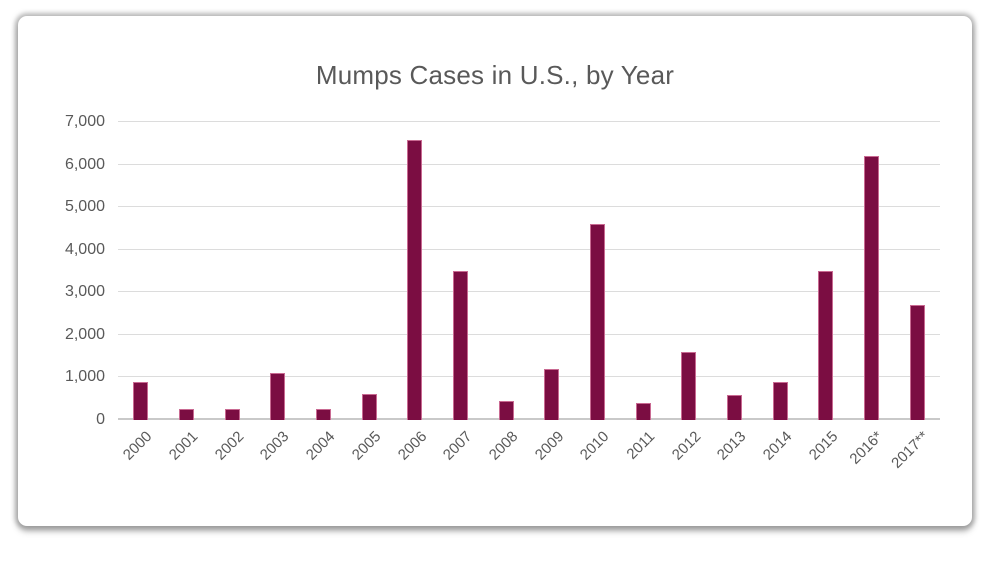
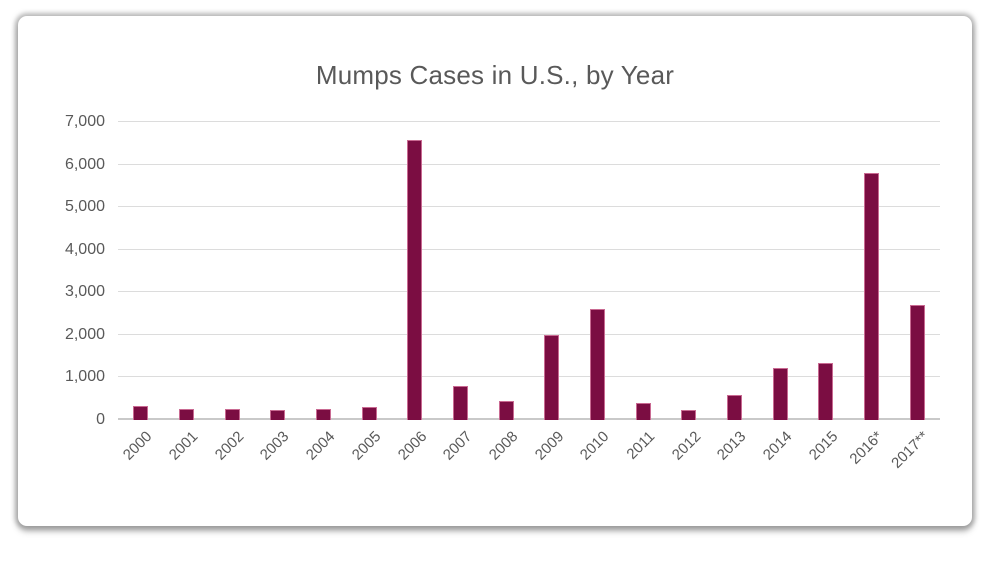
2000: 900 -> 300
2003: 1100 -> 200
2005: 600 -> 300
2007: 3500 -> 800
2009: 1200 -> 2000
2010: 4600 -> 2600
2012: 1600 -> 200
2014: 900 -> 1200
2015: 3500 -> 1300
2016*: 6200 -> 5800
